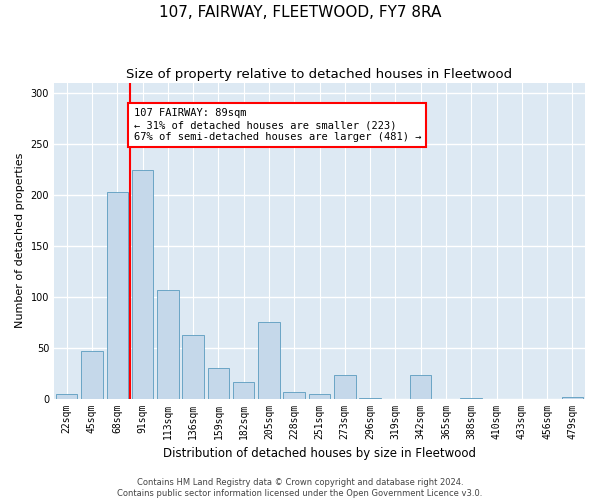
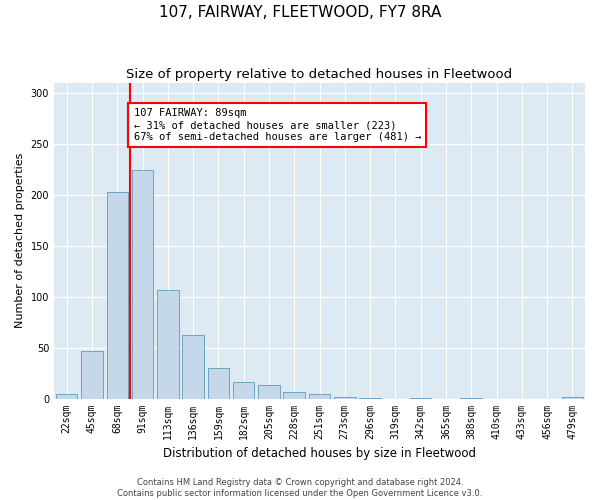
205sqm: 75 -> 13
273sqm: 23 -> 2
342sqm: 23 -> 1
